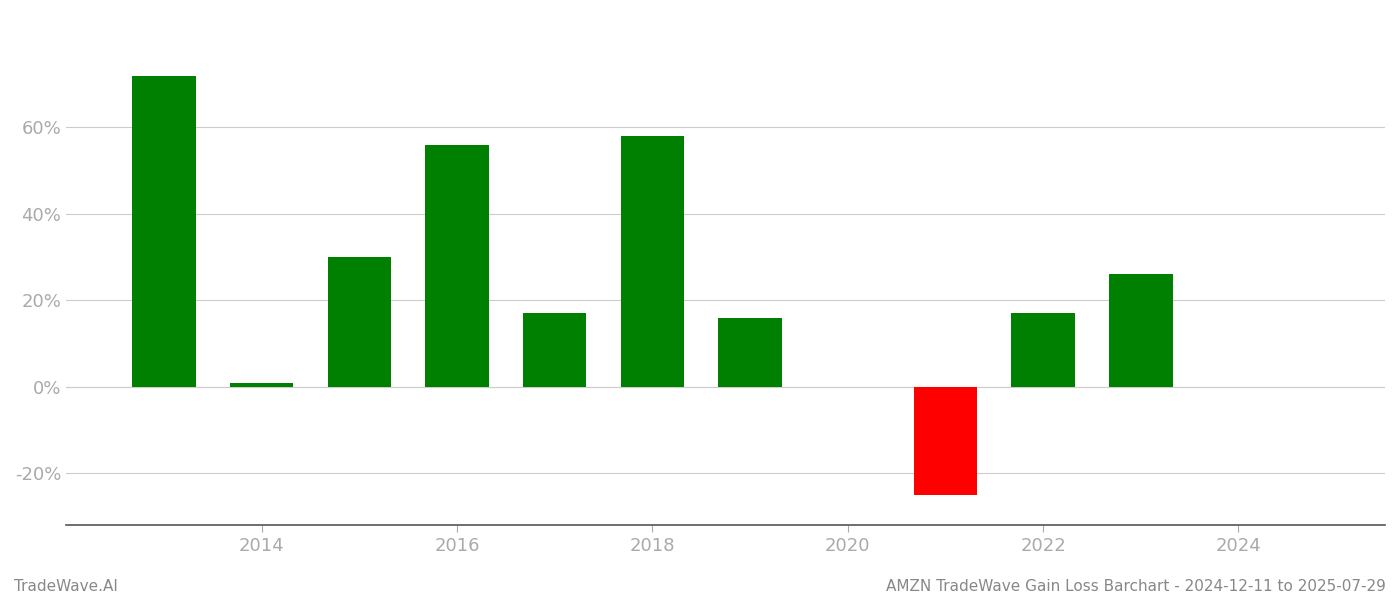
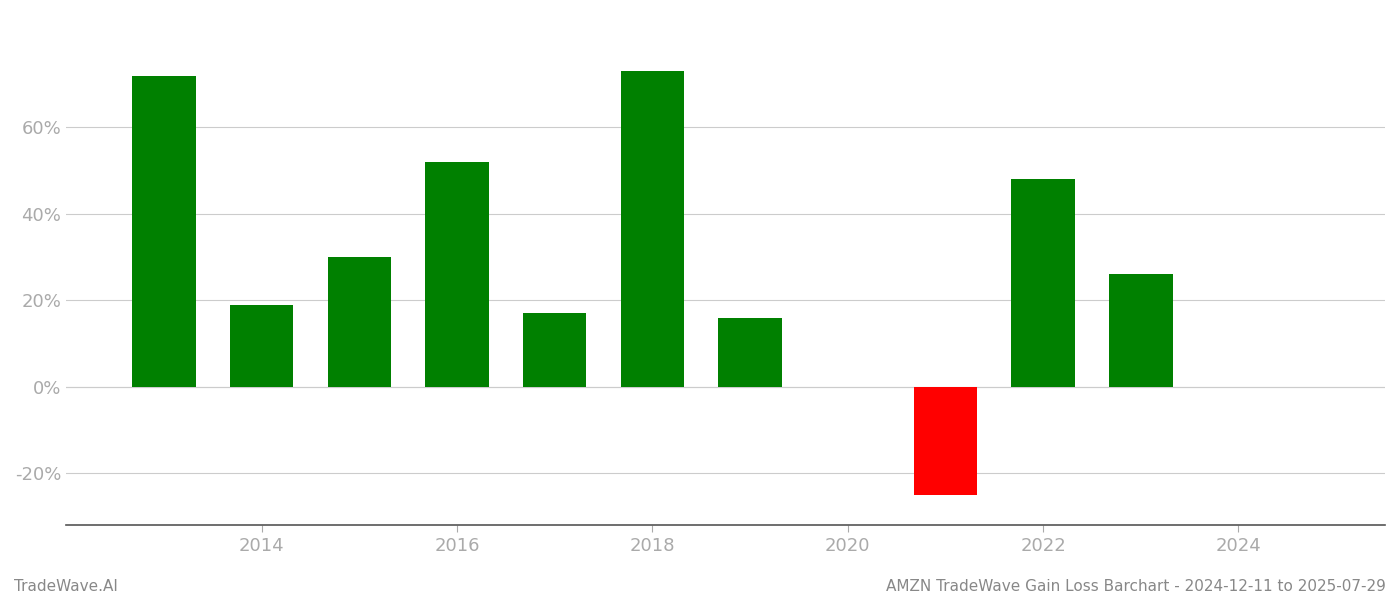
2014: 1% -> 19%
2016: 56% -> 52%
2018: 58% -> 73%
2022: 17% -> 48%
